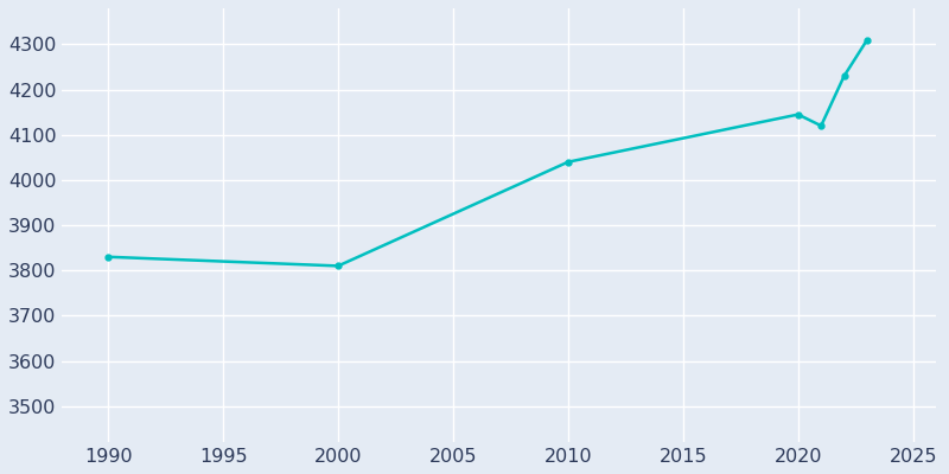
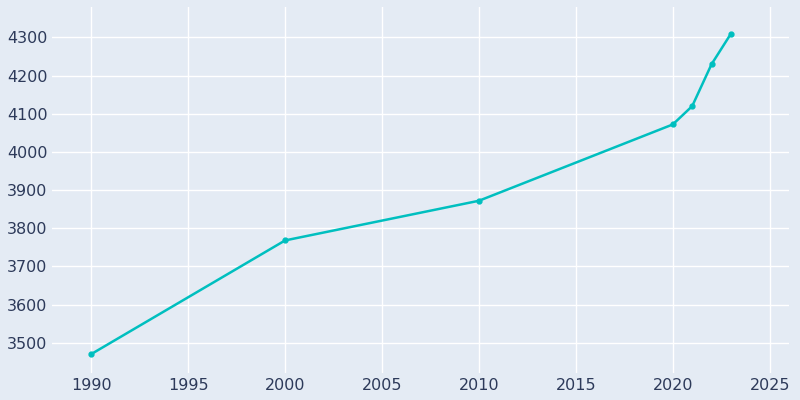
1990: 3830 -> 3470
2000: 3810 -> 3768
2010: 4040 -> 3872
2020: 4145 -> 4072
